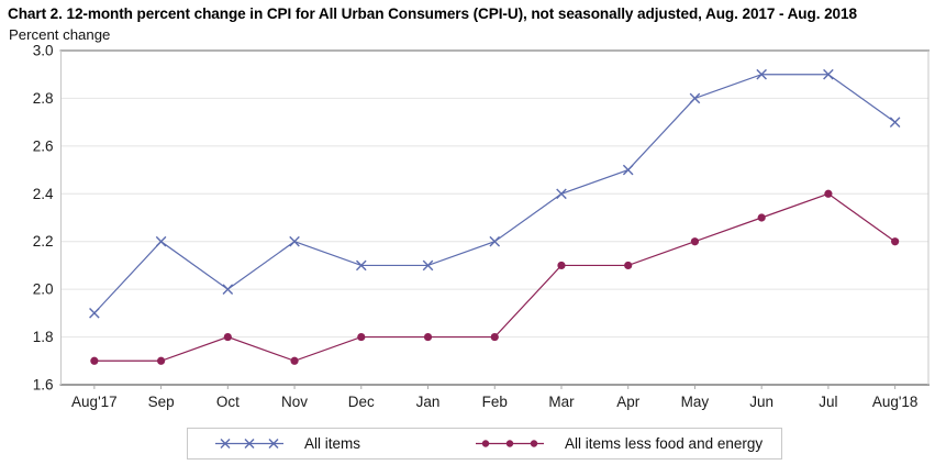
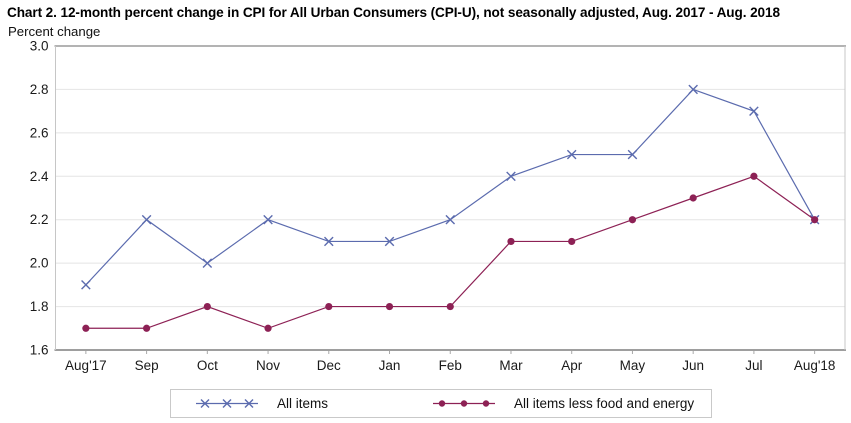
All items/May: 2.8 -> 2.5
All items/Jun: 2.9 -> 2.8
All items/Jul: 2.9 -> 2.7
All items/Aug'18: 2.7 -> 2.2
